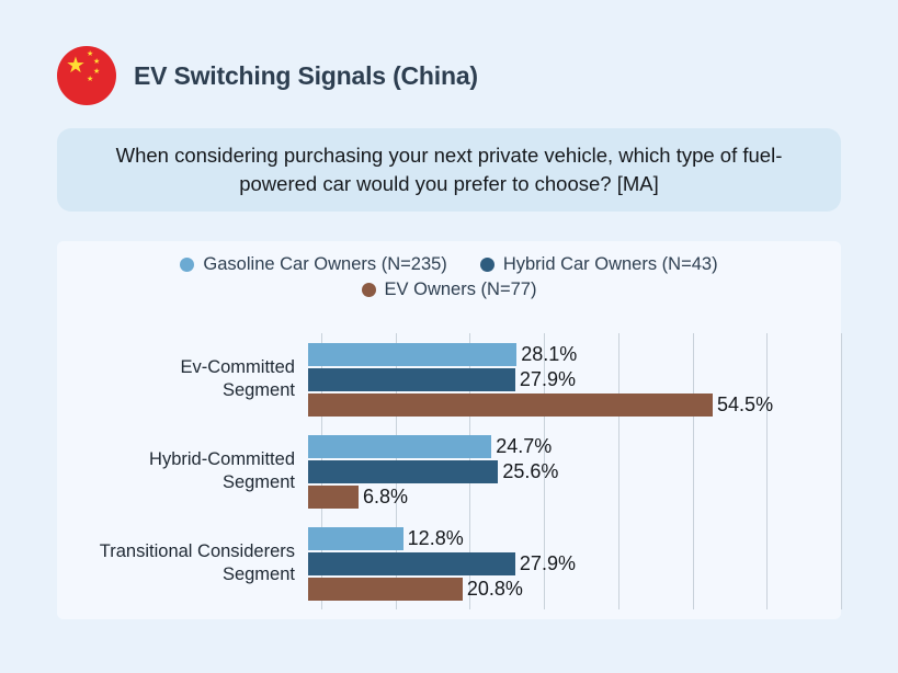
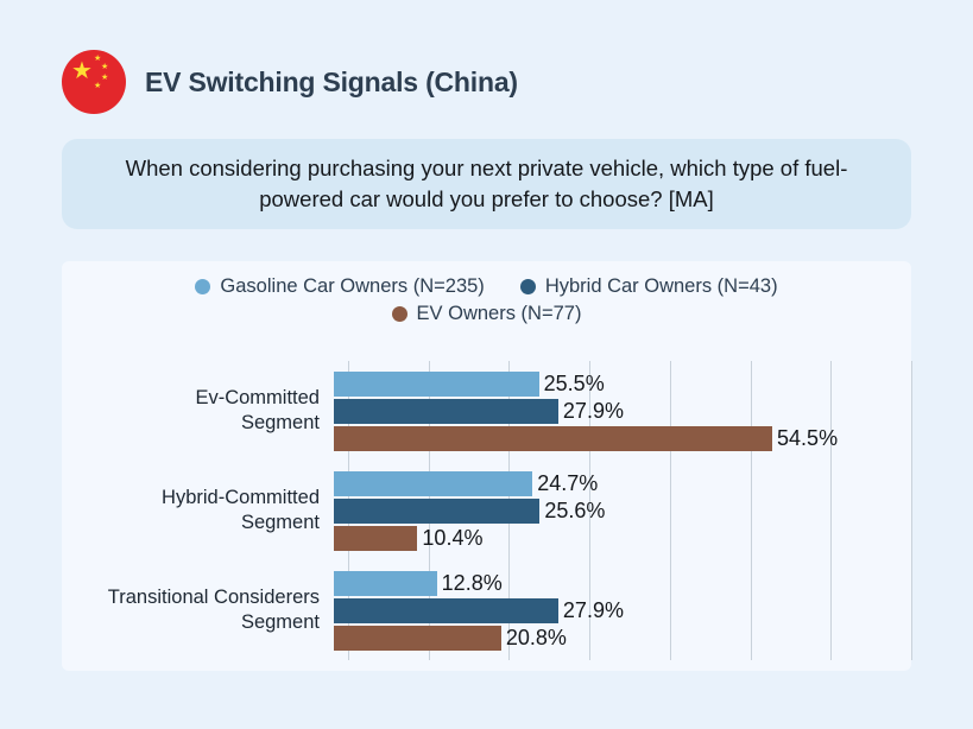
Gasoline Car Owners (N=235)/Ev-Committed Segment: 28.1% -> 25.5%
EV Owners (N=77)/Hybrid-Committed Segment: 6.8% -> 10.4%
